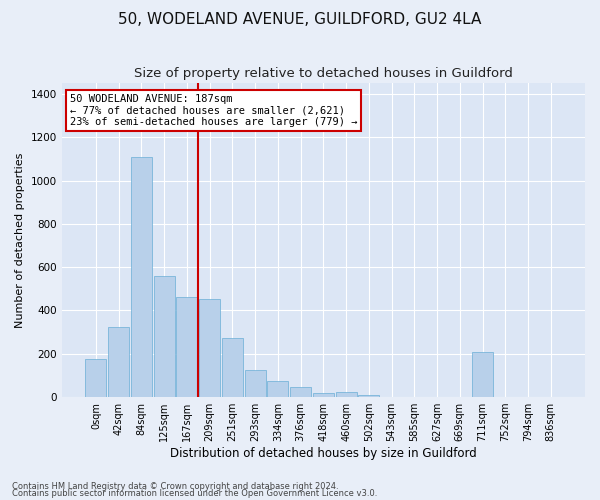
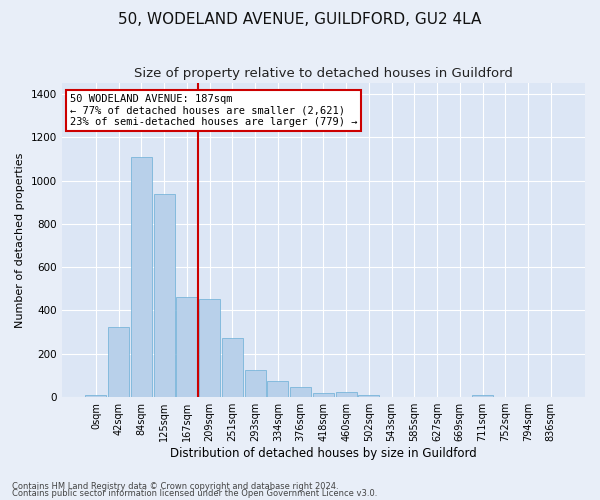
0sqm: 175 -> 8
125sqm: 560 -> 940
711sqm: 210 -> 8
